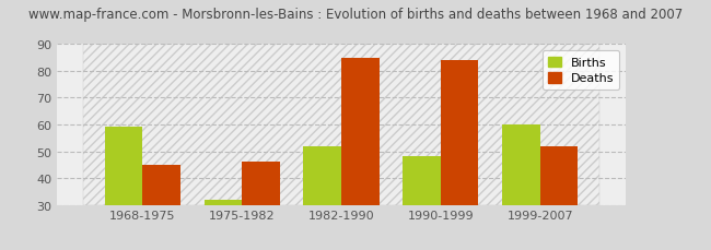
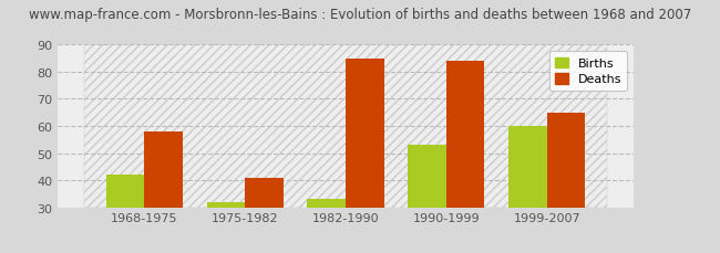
Births/1968-1975: 59 -> 42
Deaths/1968-1975: 45 -> 58
Deaths/1975-1982: 46 -> 41
Births/1982-1990: 52 -> 33
Births/1990-1999: 48 -> 53
Deaths/1999-2007: 52 -> 65
